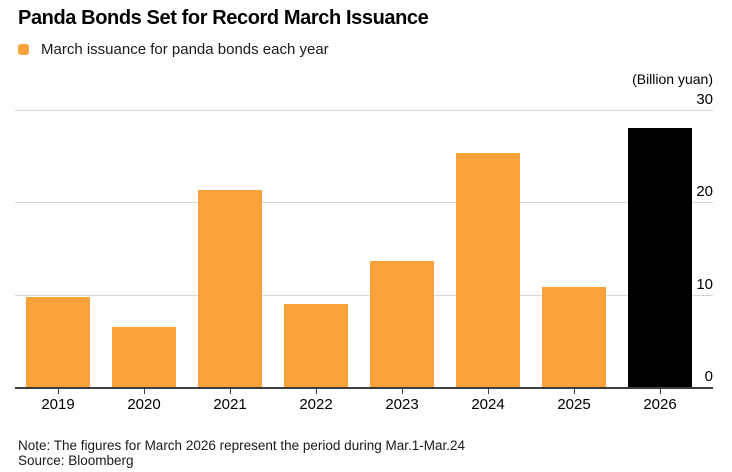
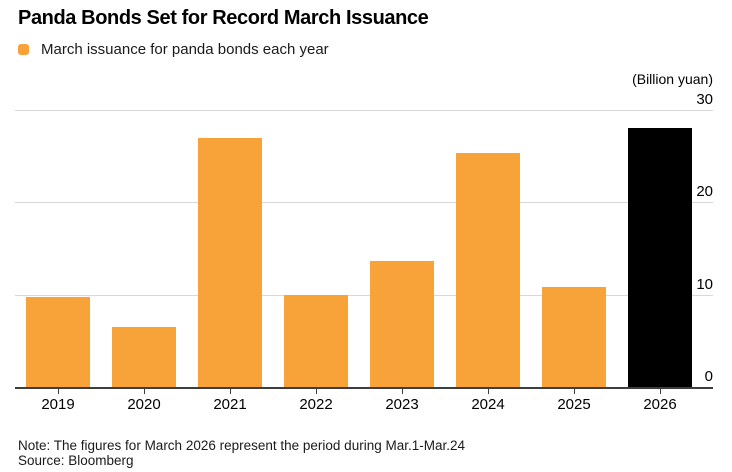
2021: 21 -> 27
2022: 9 -> 10
